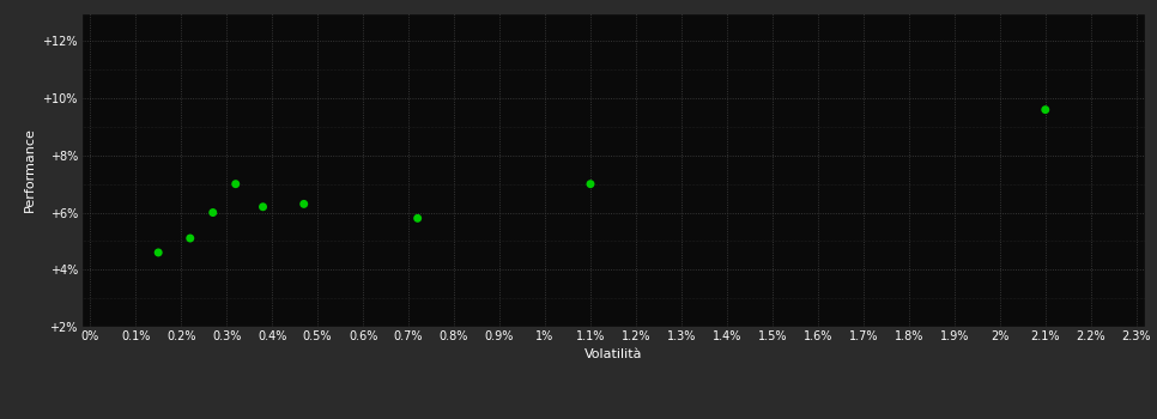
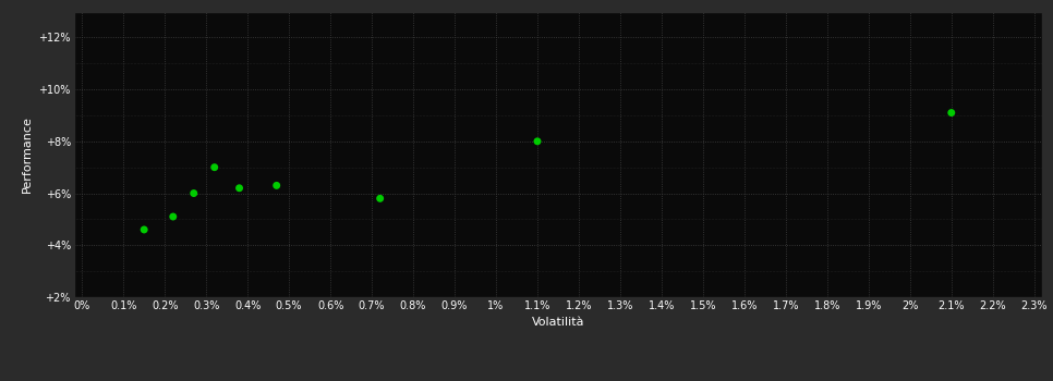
1.1%: 7.0% -> 8.0%
2.1%: 9.6% -> 9.1%
